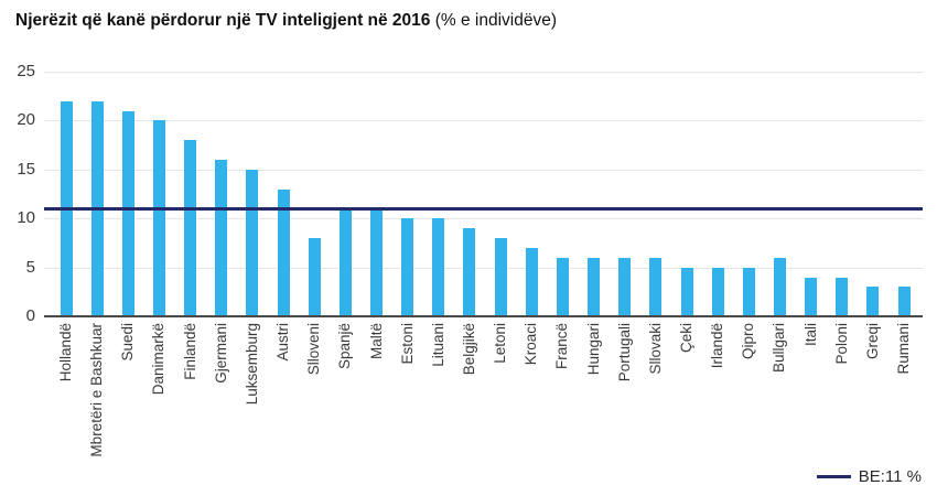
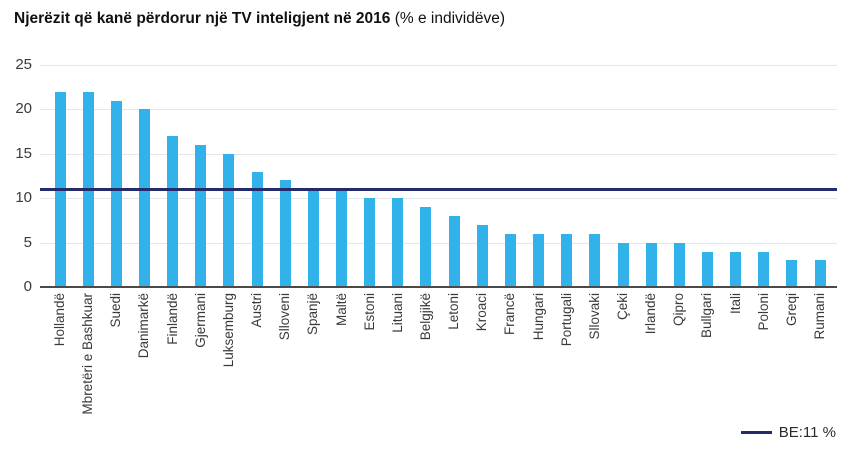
Finlandë: 18 -> 17
Slloveni: 8 -> 12
Bullgari: 6 -> 4
